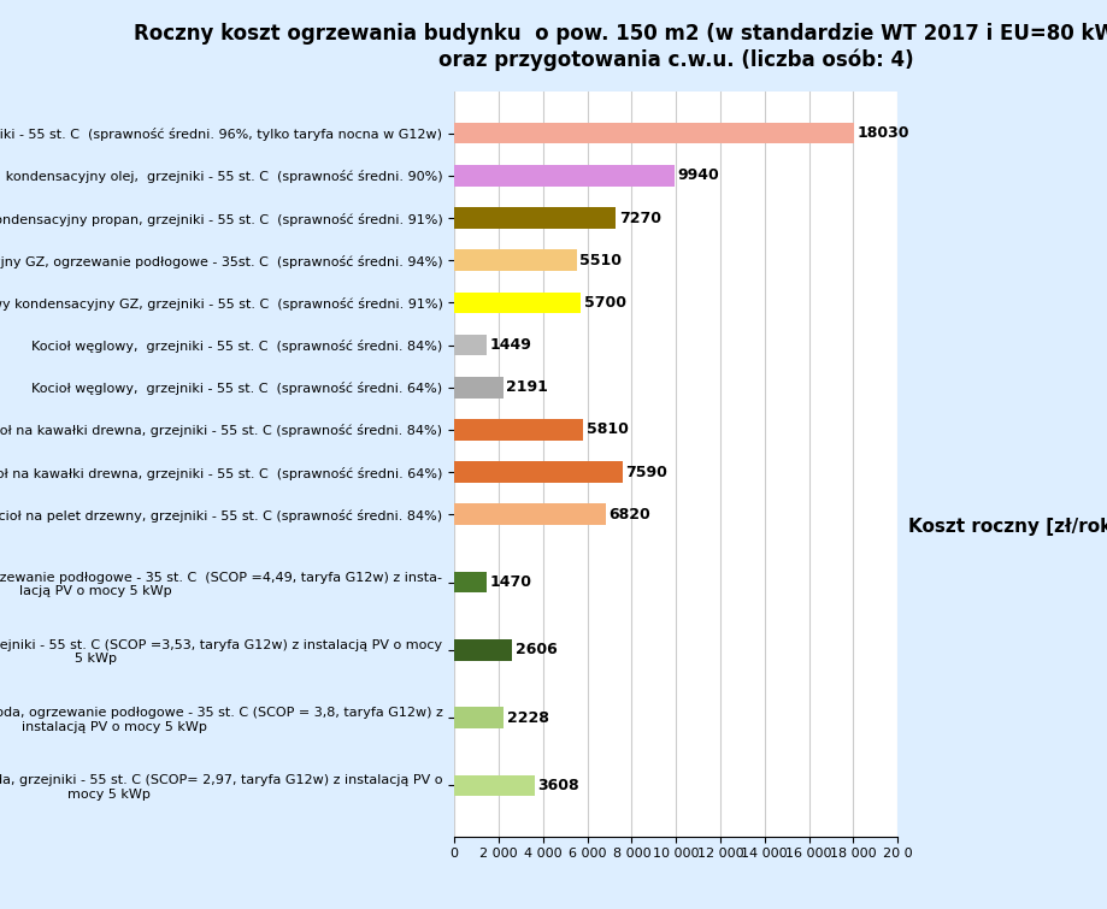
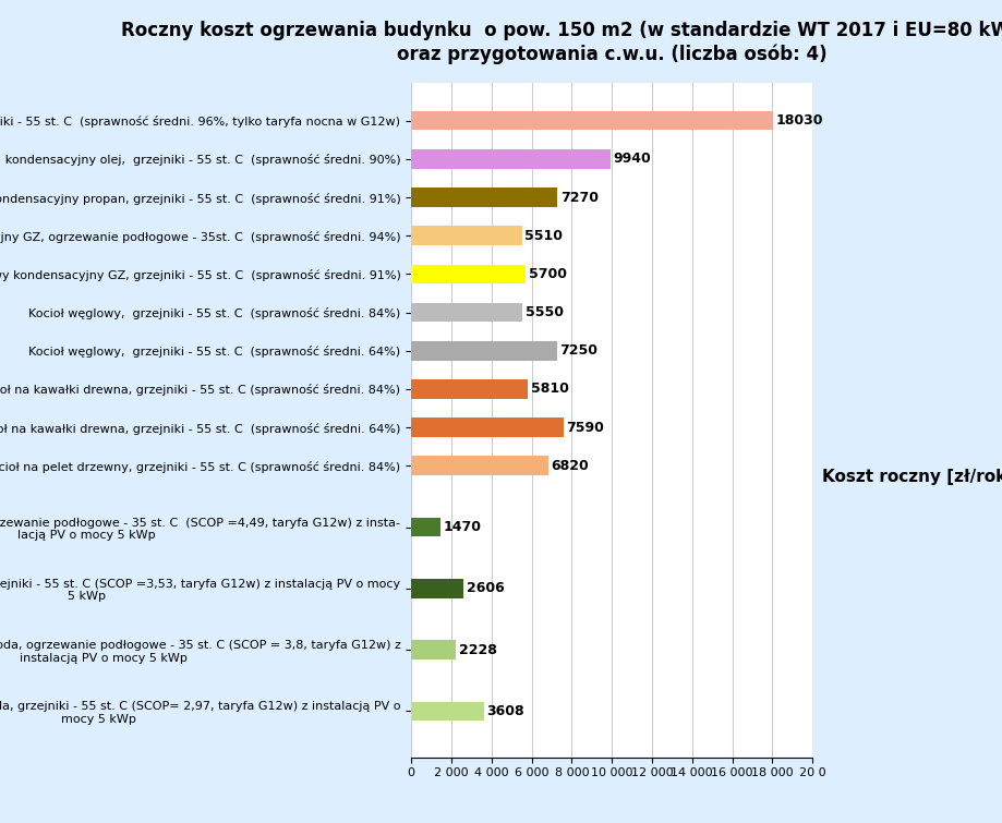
Kocioł węglowy, grzejniki - 55 st. C (sprawność średni. 84%): 1449 -> 5550
Kocioł węglowy, grzejniki - 55 st. C (sprawność średni. 64%): 2191 -> 7250
